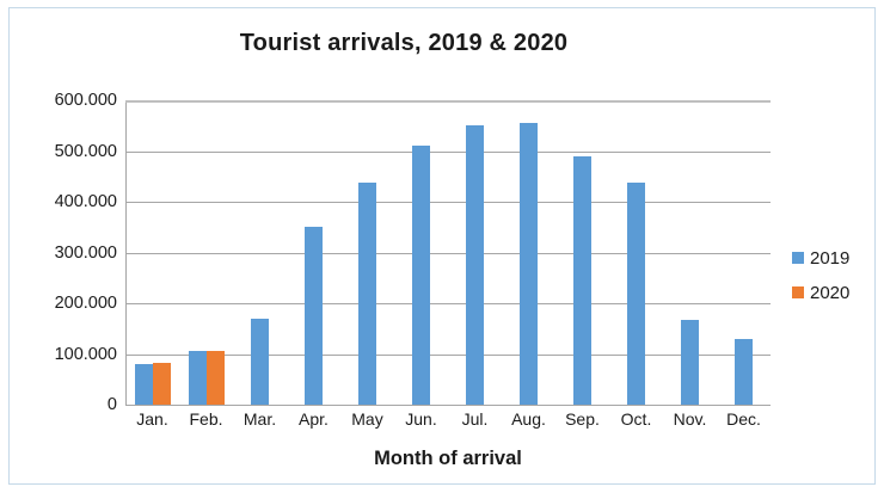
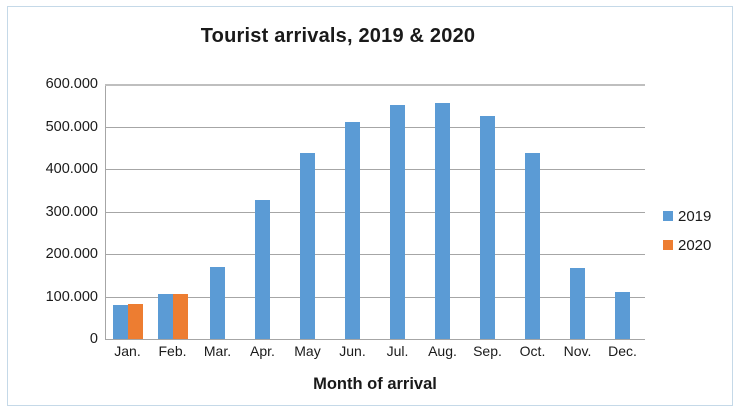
2019/Apr.: 350000 -> 330000
2019/Sep.: 490000 -> 520000
2019/Dec.: 130000 -> 110000
